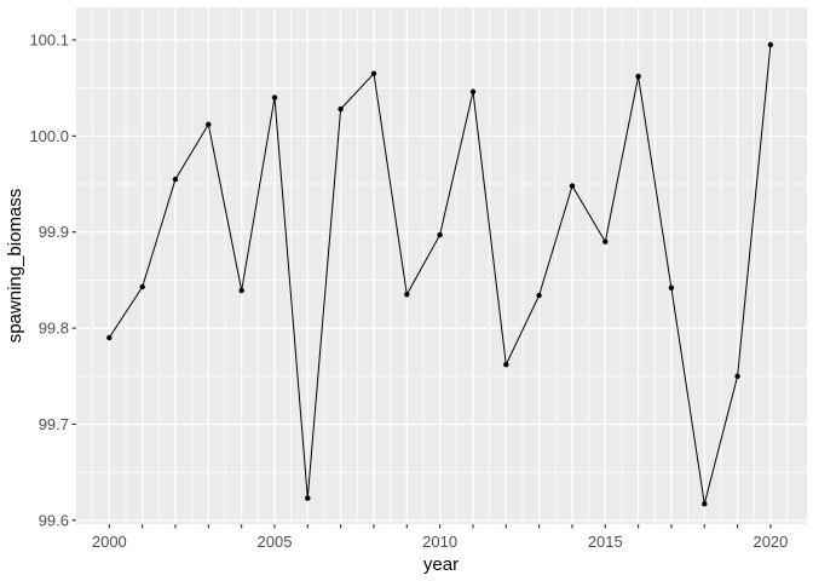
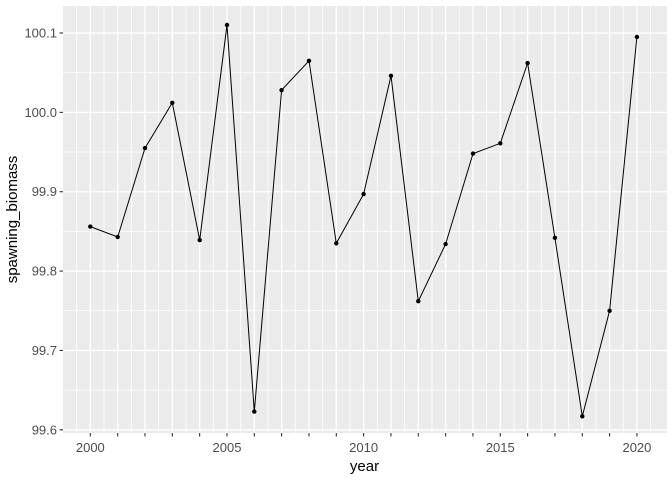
2000: 99.79 -> 99.86
2005: 100.04 -> 100.11
2015: 99.89 -> 99.96
